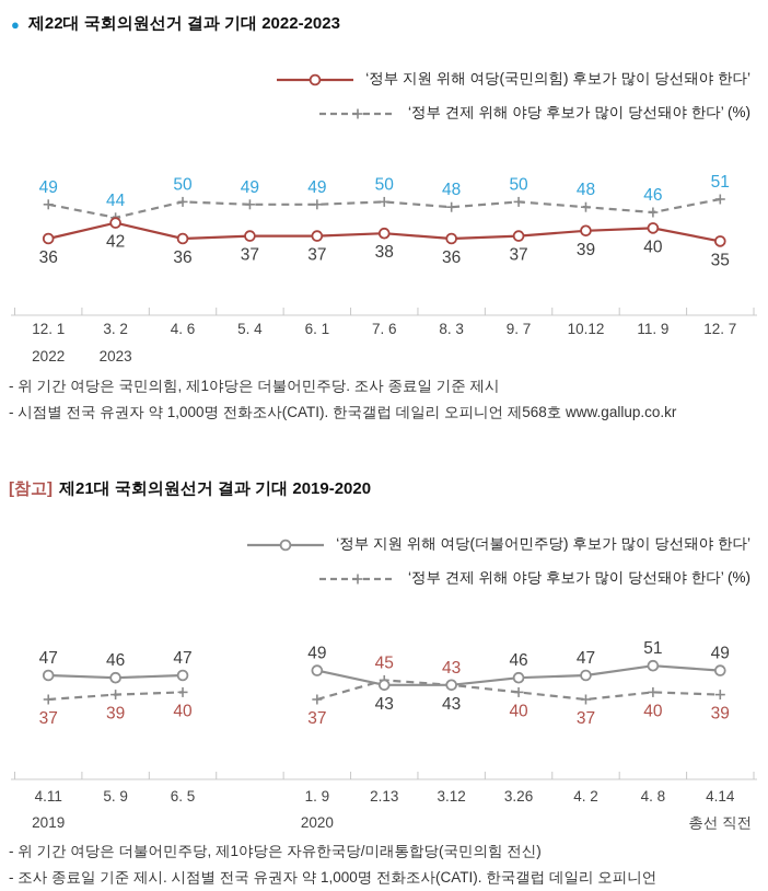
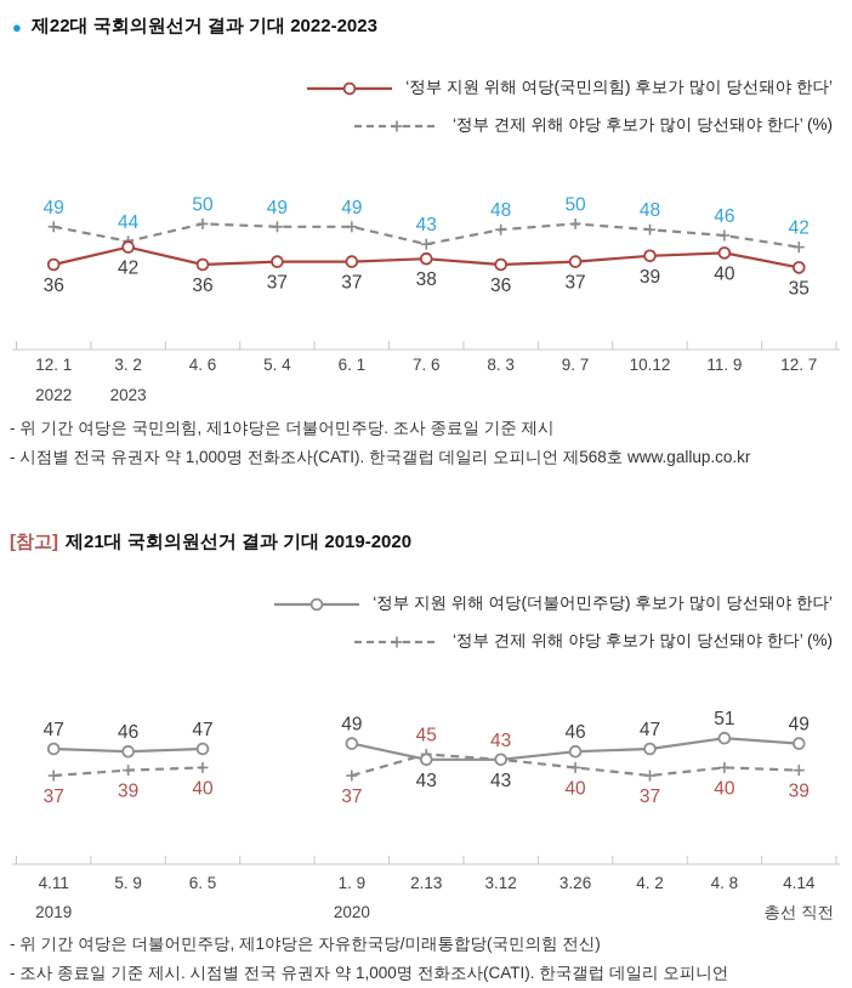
제22대 국회의원선거 결과 기대 2022-2023/‘정부 견제 위해 야당 후보가 많이 당선돼야 한다’ (%)/7. 6: 50 -> 43
제22대 국회의원선거 결과 기대 2022-2023/‘정부 견제 위해 야당 후보가 많이 당선돼야 한다’ (%)/12. 7: 51 -> 42
